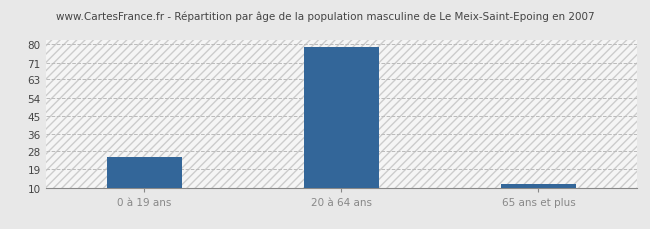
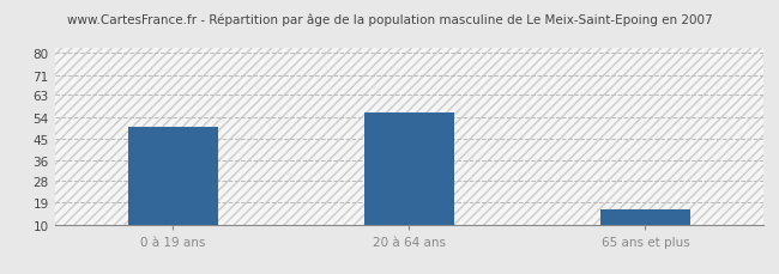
0 à 19 ans: 25 -> 50
20 à 64 ans: 79 -> 56
65 ans et plus: 12 -> 16
